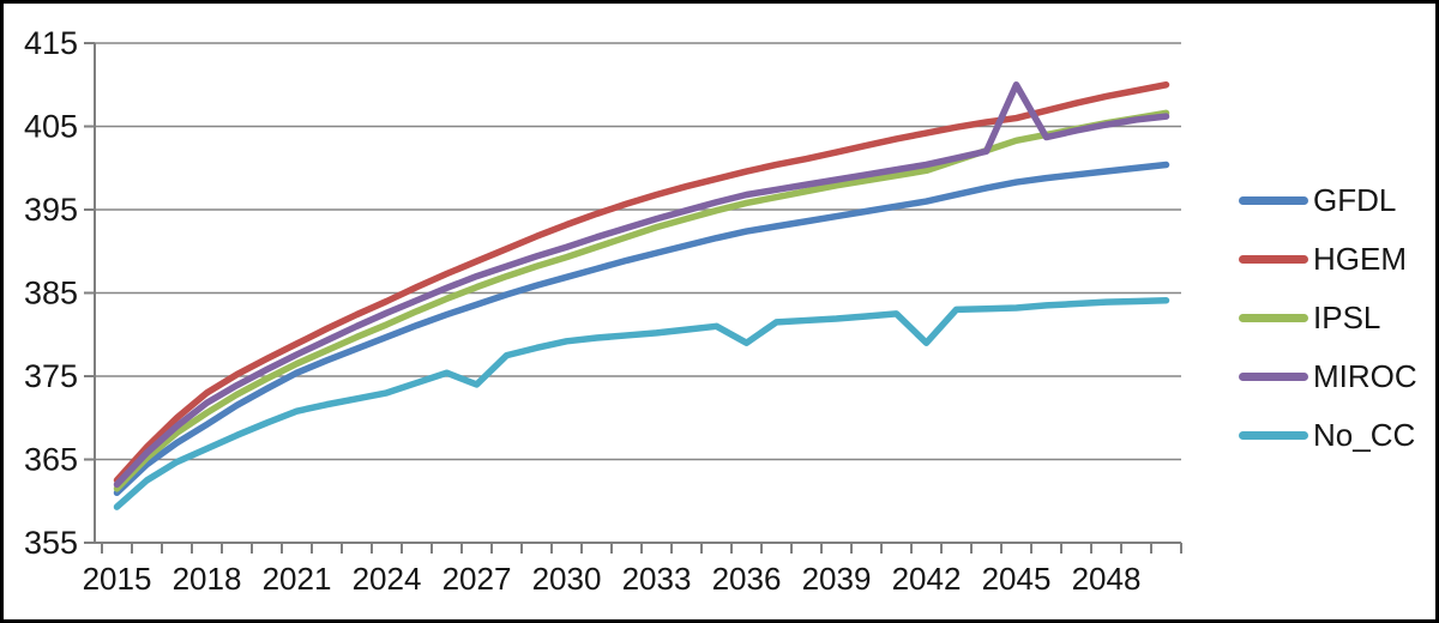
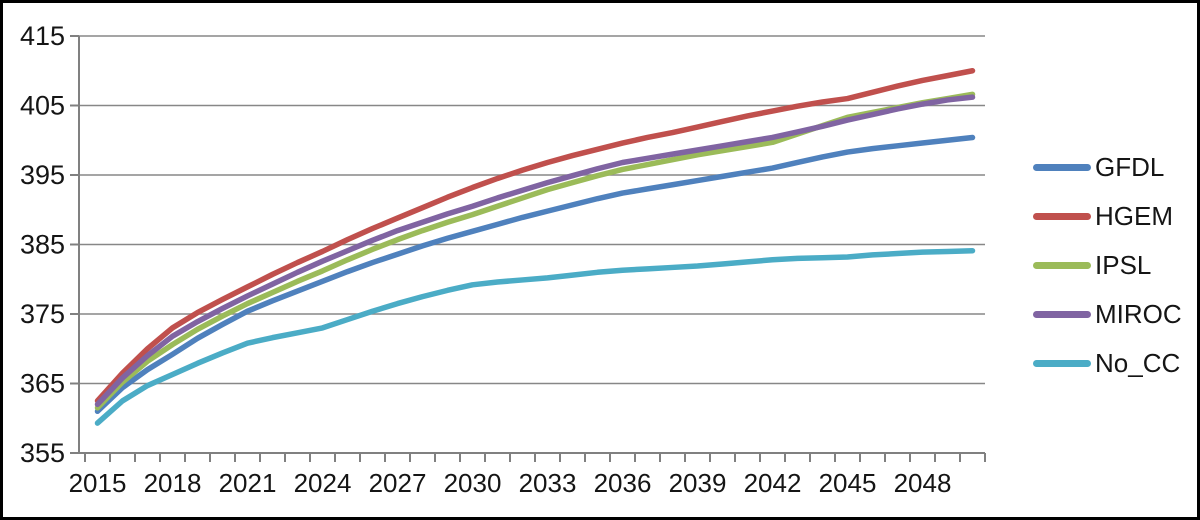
No_CC/2027: 374 -> 376
No_CC/2036: 379 -> 381
No_CC/2042: 379 -> 383
MIROC/2045: 410 -> 403
